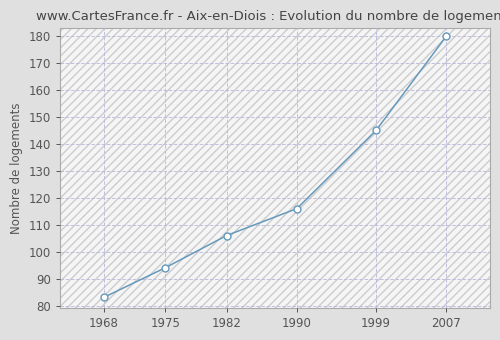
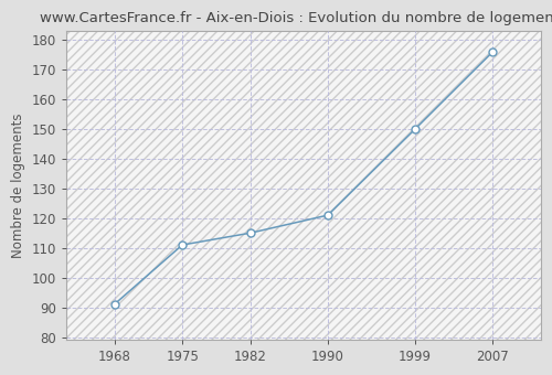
1968: 83 -> 91
1975: 94 -> 111
1982: 106 -> 115
1990: 116 -> 121
1999: 145 -> 150
2007: 180 -> 176
